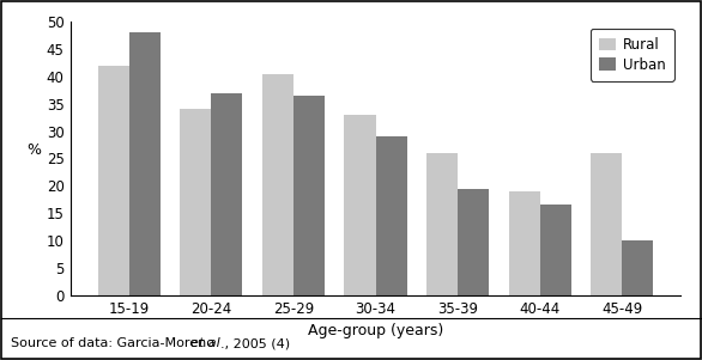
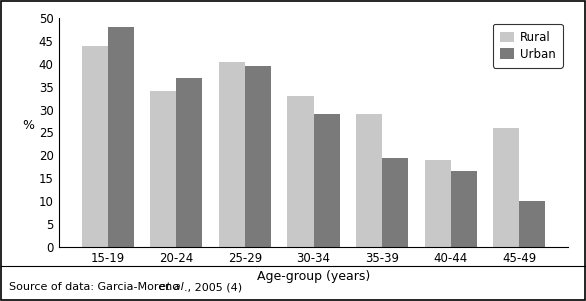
Rural/15-19: 42.0 -> 44.0
Urban/25-29: 36.5 -> 39.5
Rural/35-39: 26.0 -> 29.0
